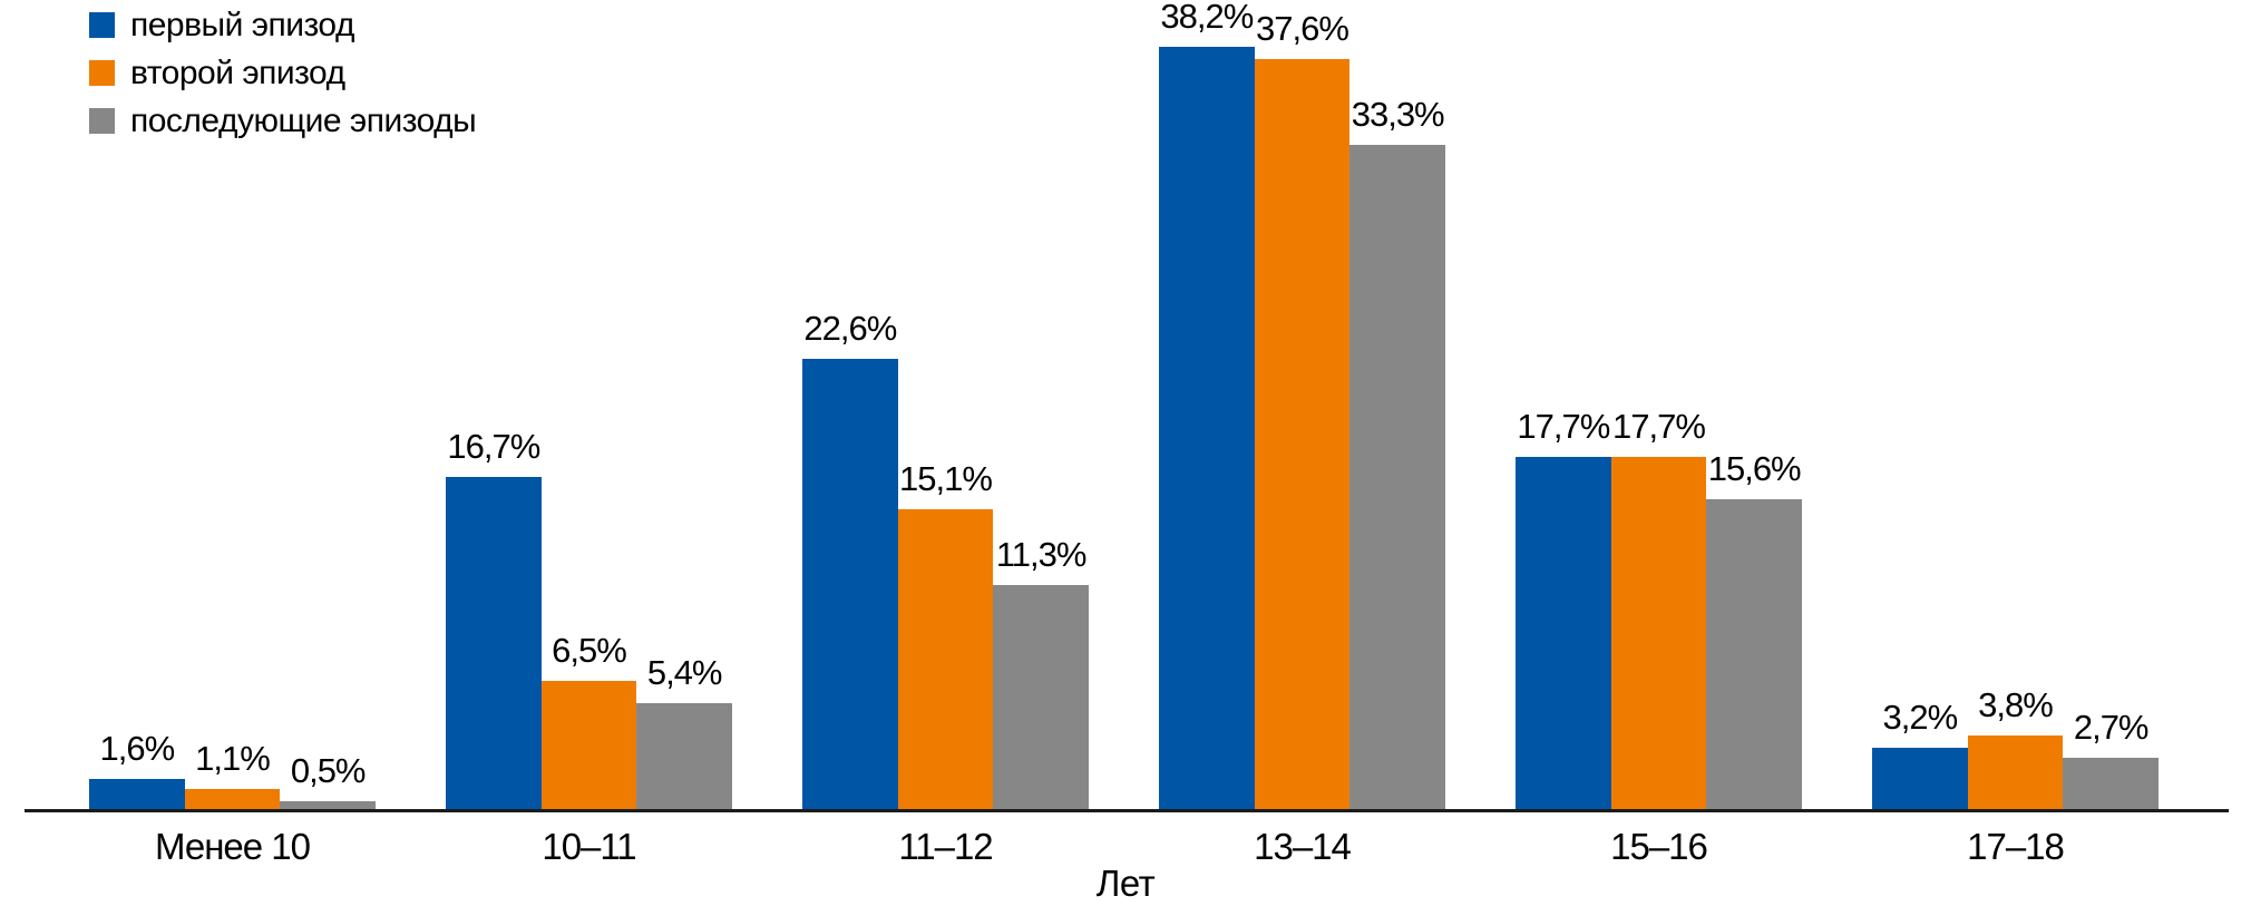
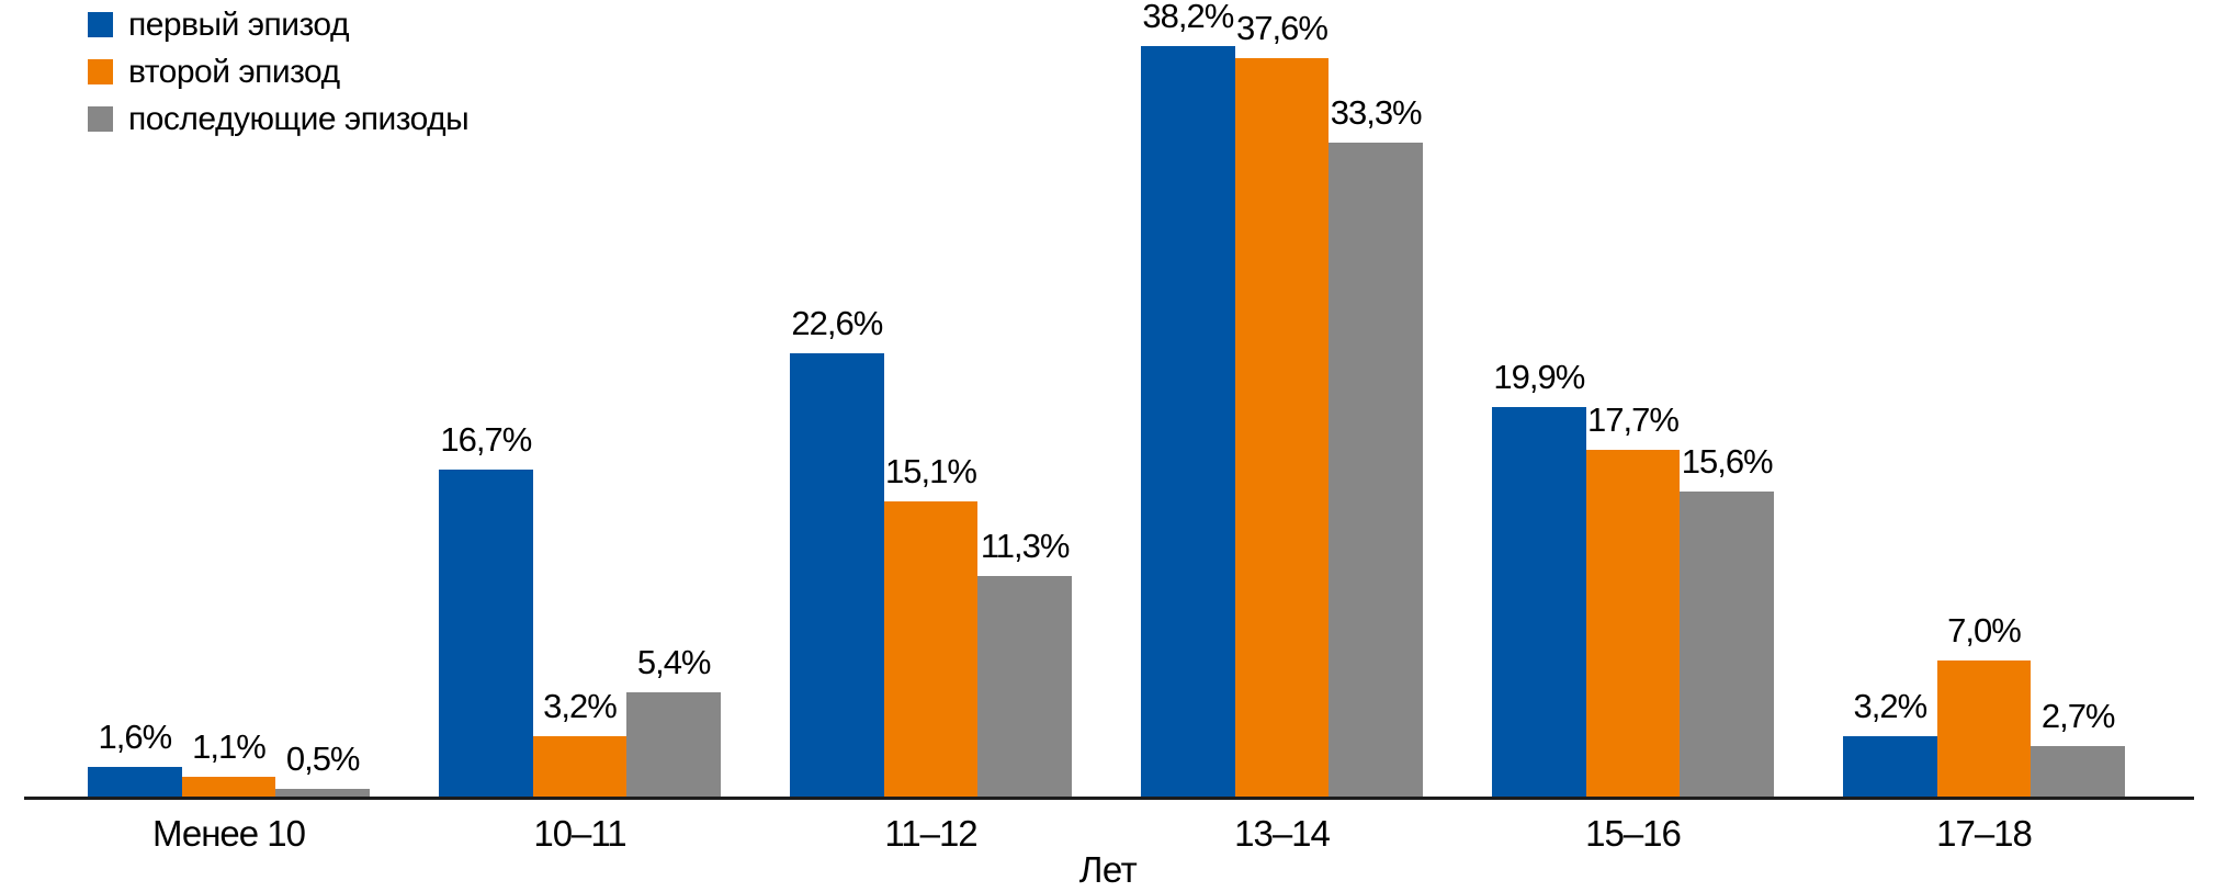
второй эпизод/10–11: 6,5% -> 3,2%
первый эпизод/15–16: 17,7% -> 19,9%
второй эпизод/17–18: 3,8% -> 7,0%
